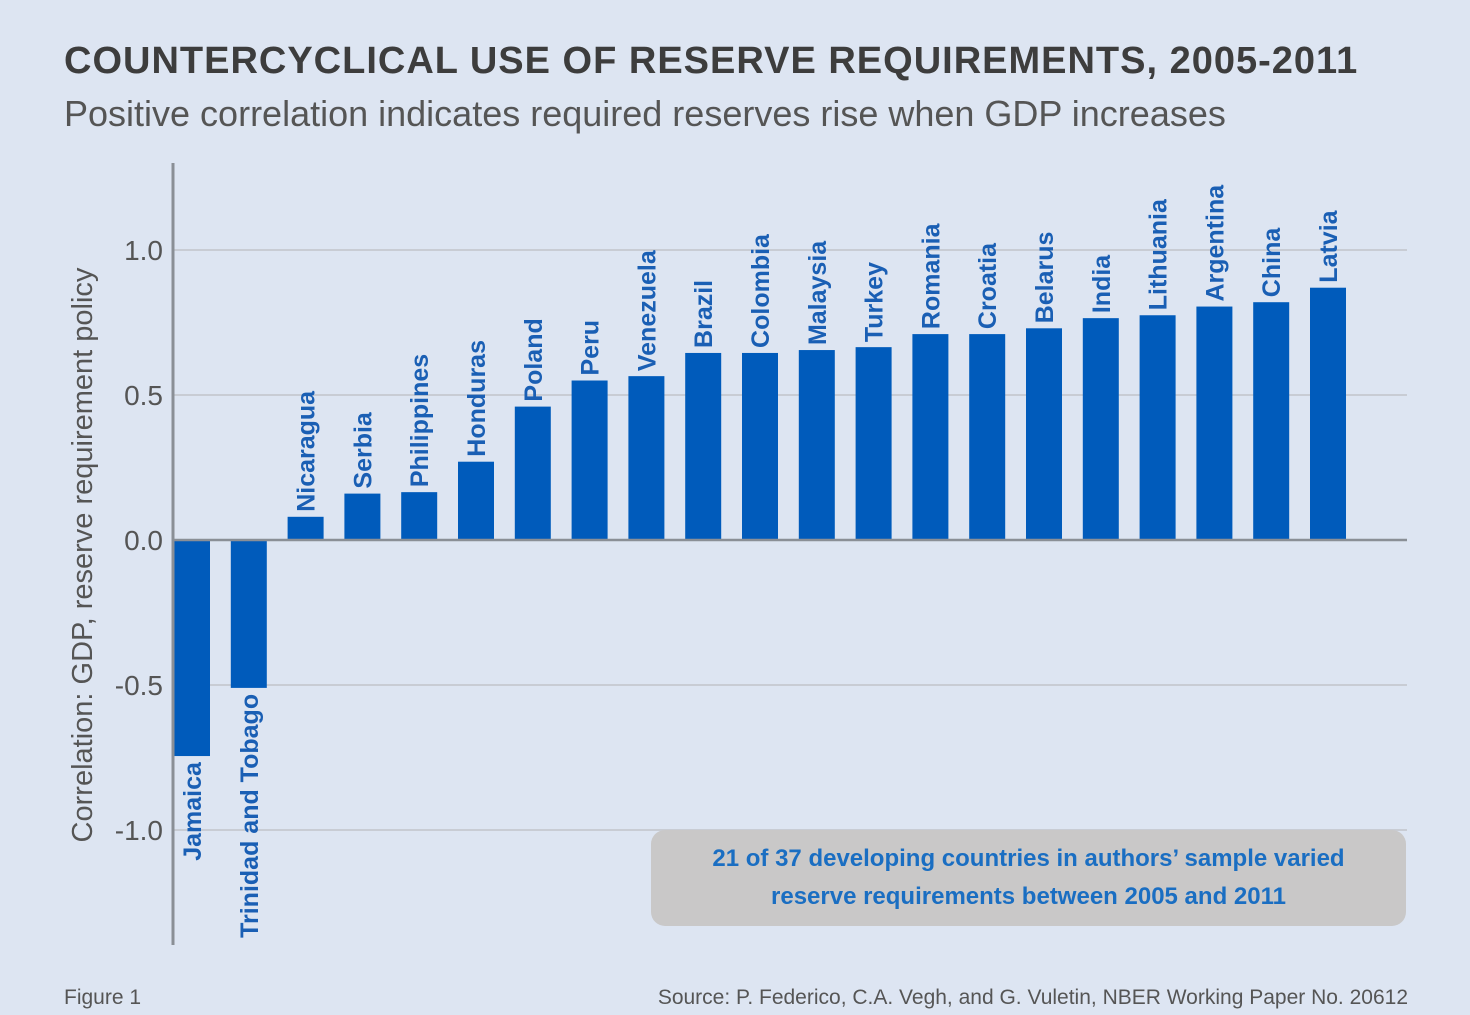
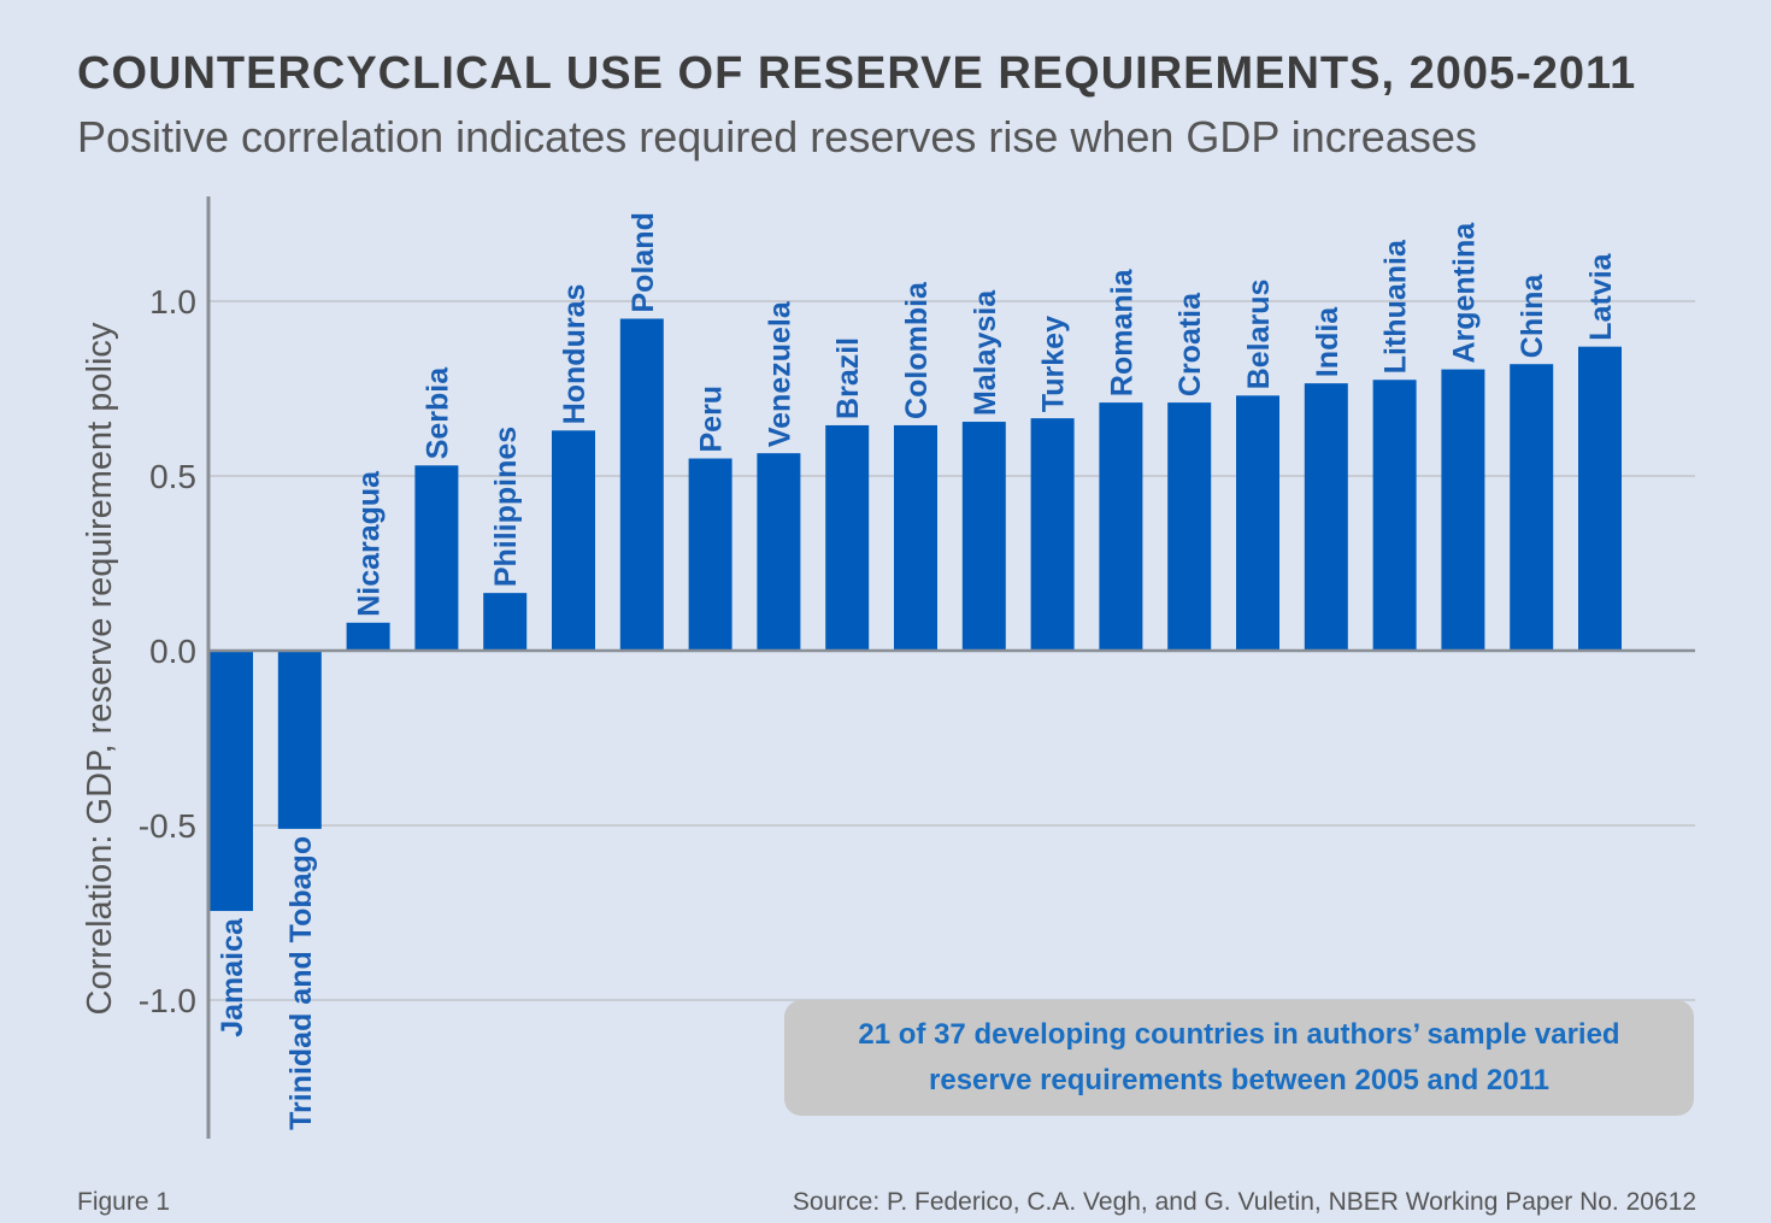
Serbia: 0.16 -> 0.53
Honduras: 0.27 -> 0.63
Poland: 0.46 -> 0.95
